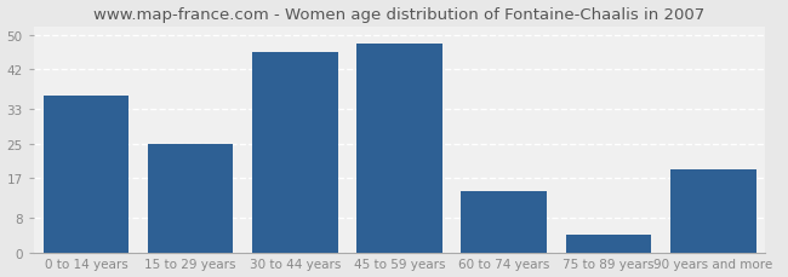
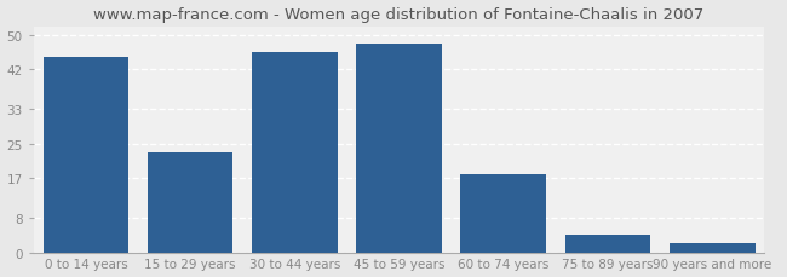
0 to 14 years: 36 -> 45
15 to 29 years: 25 -> 23
60 to 74 years: 14 -> 18
90 years and more: 19 -> 2
